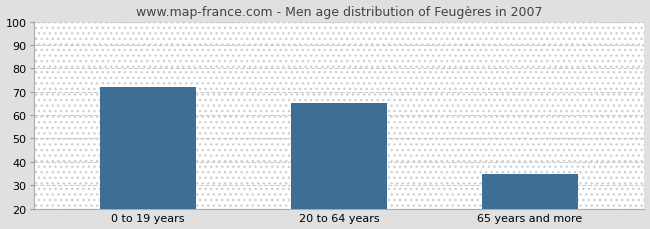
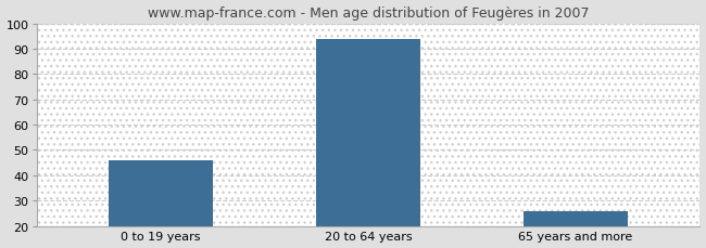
0 to 19 years: 72 -> 46
20 to 64 years: 65 -> 94
65 years and more: 35 -> 26
